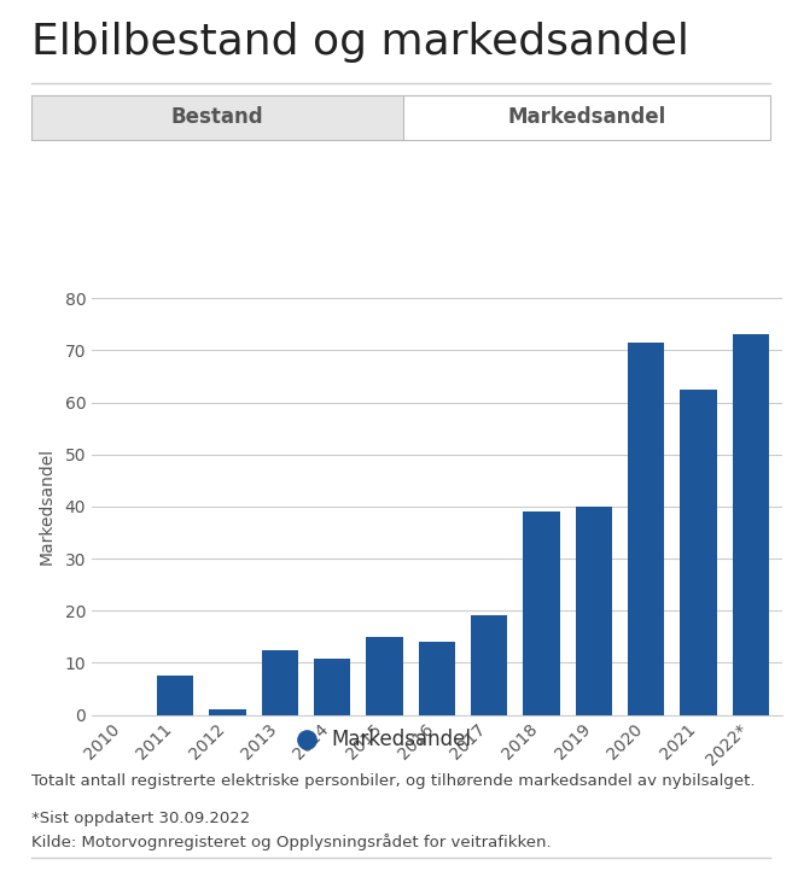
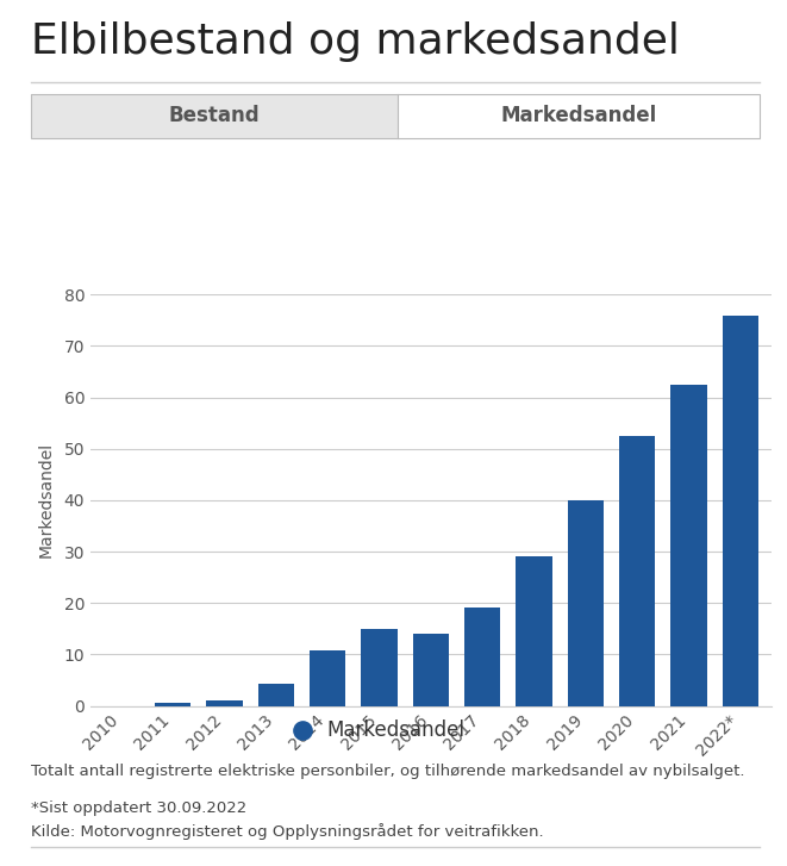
2011: 7.5 -> 0.5
2013: 12.5 -> 4.2
2018: 39.0 -> 29.0
2020: 71.5 -> 52.5
2022*: 73.0 -> 75.8
